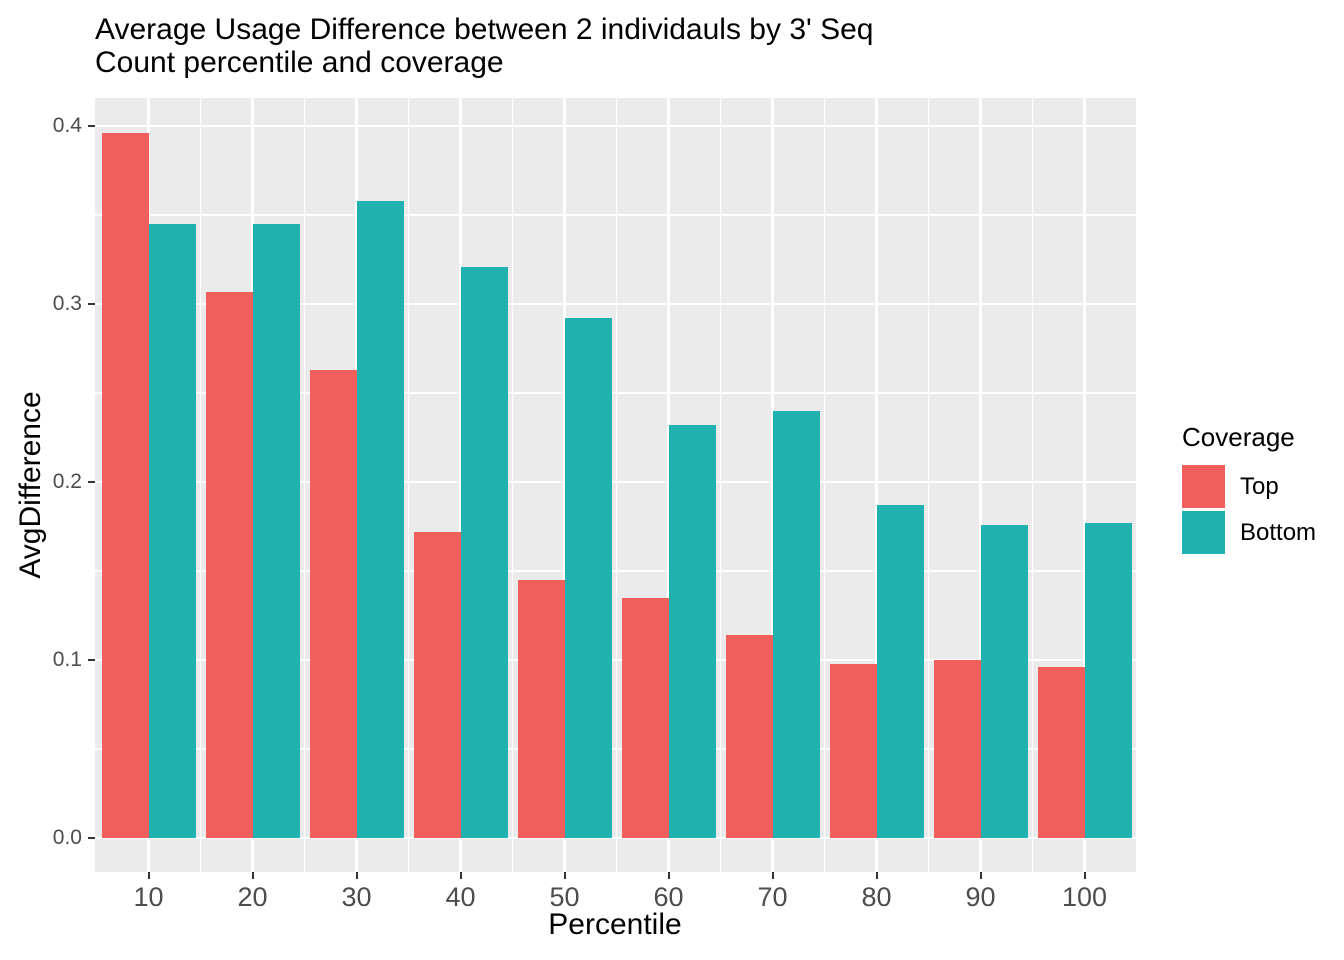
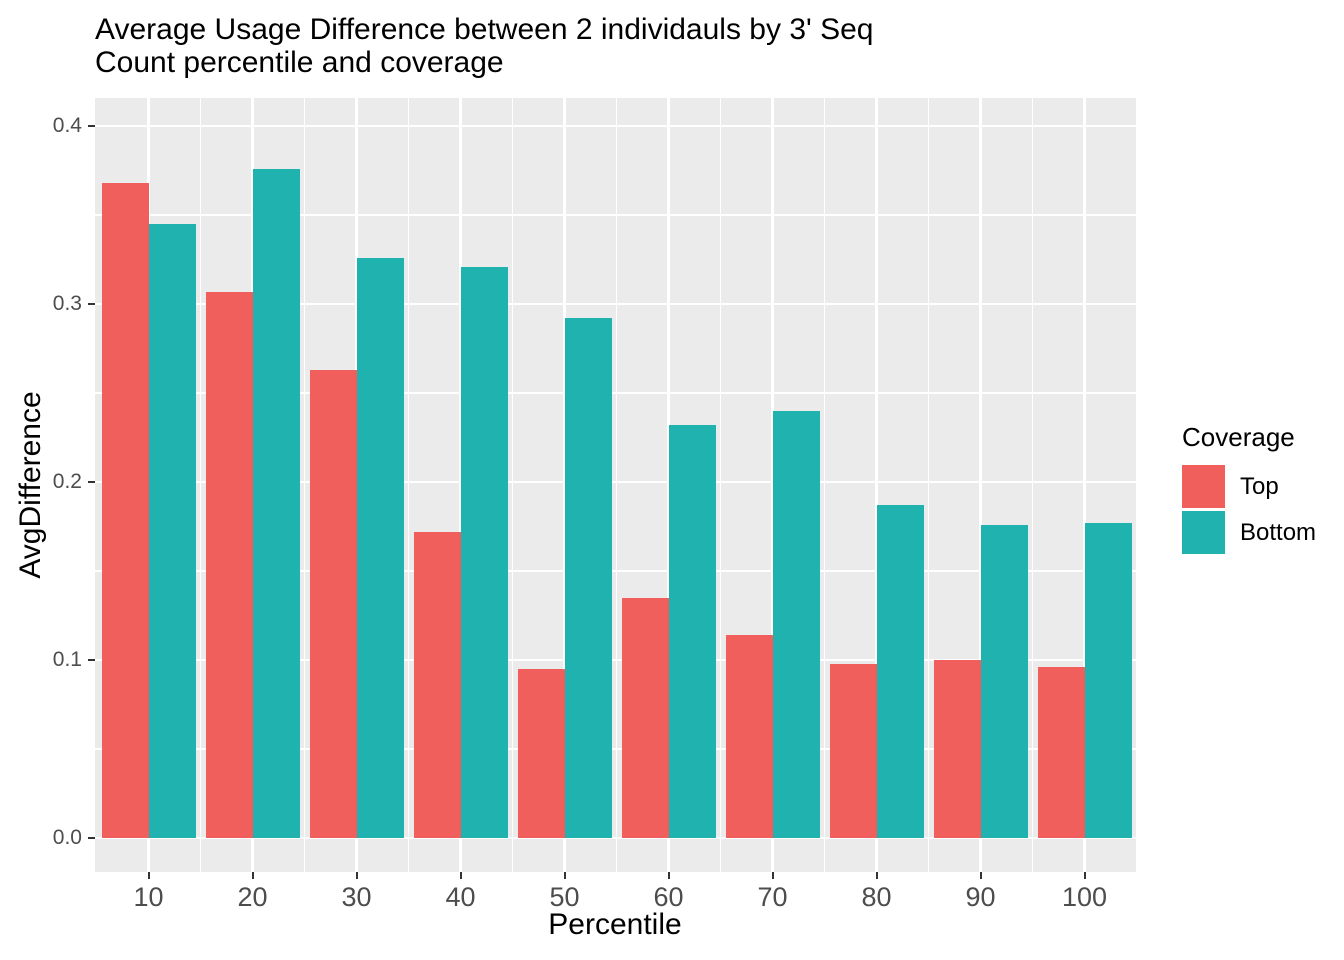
Top/10: 0.396 -> 0.368
Bottom/20: 0.345 -> 0.376
Bottom/30: 0.358 -> 0.326
Top/50: 0.145 -> 0.095
